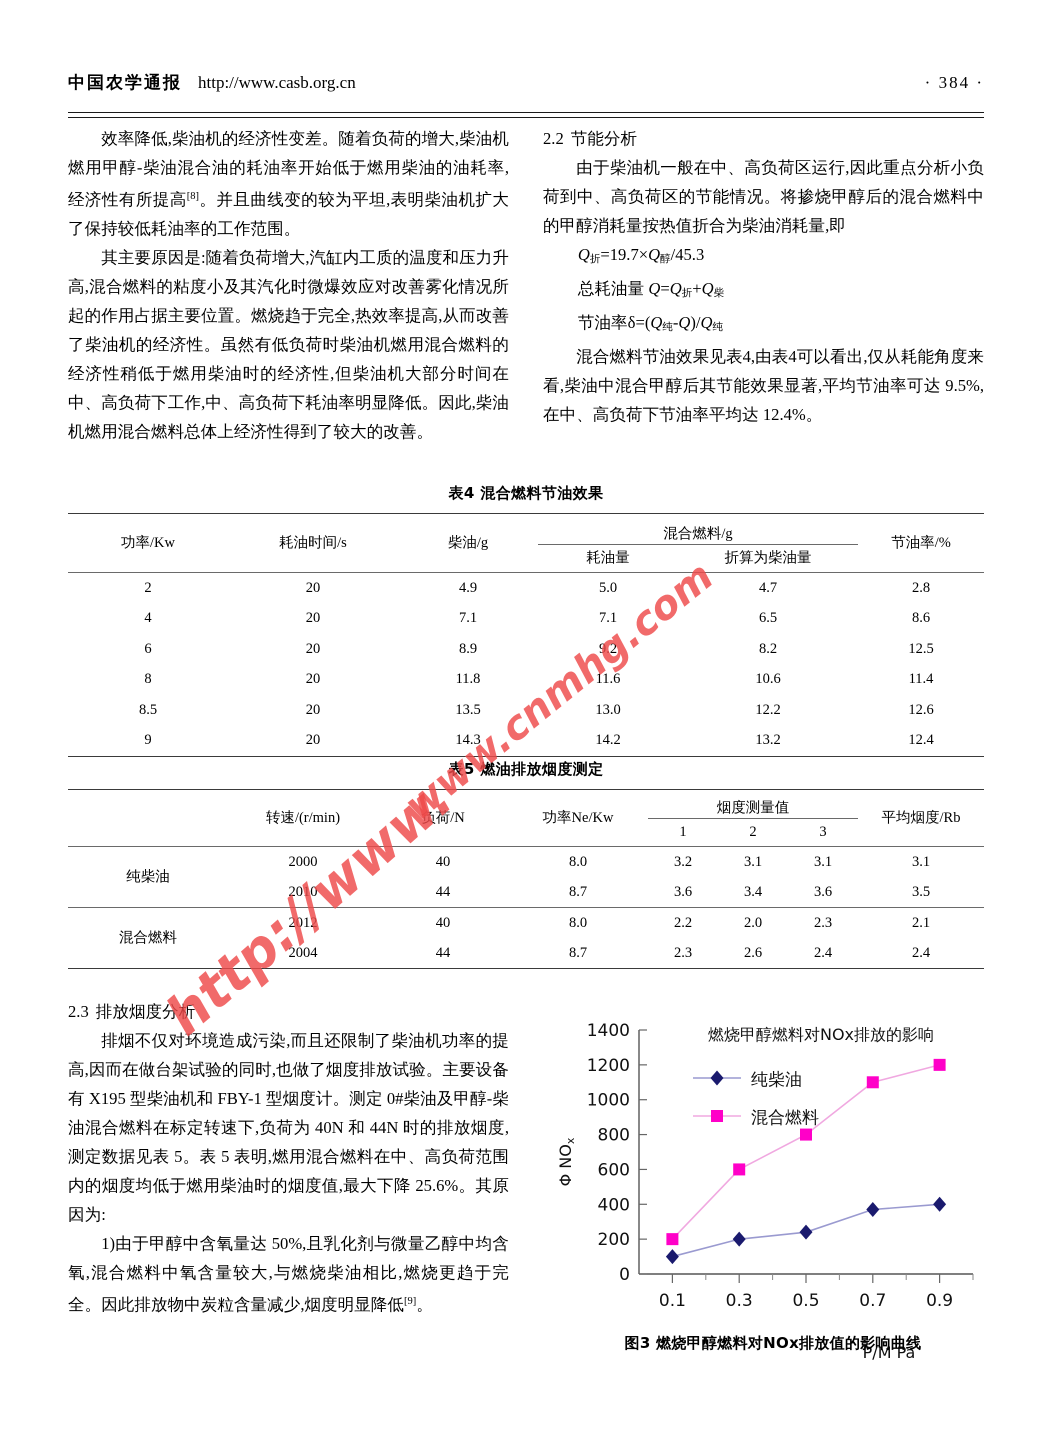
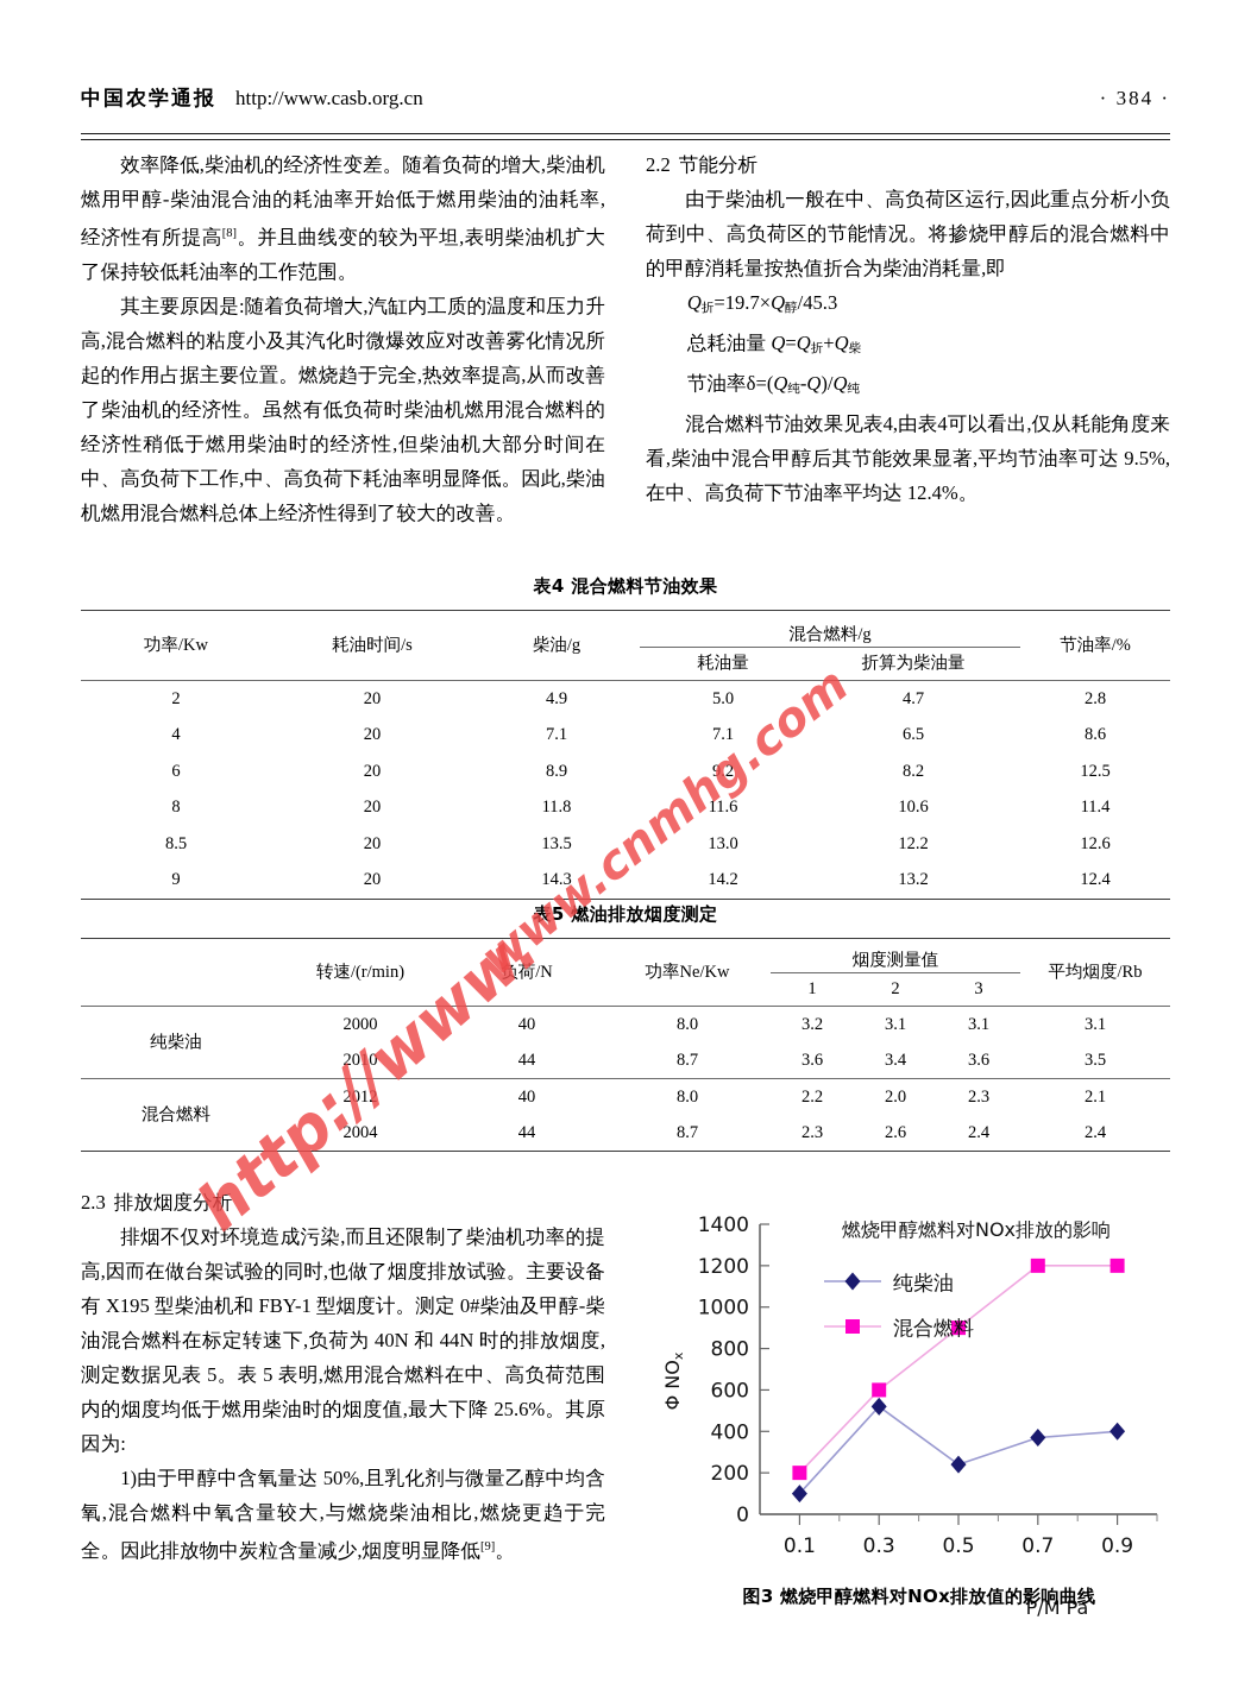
纯柴油/0.3: 200 -> 520
混合燃料/0.5: 800 -> 900
混合燃料/0.7: 1100 -> 1200
